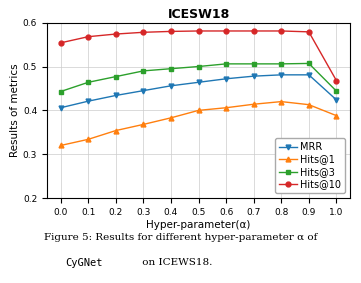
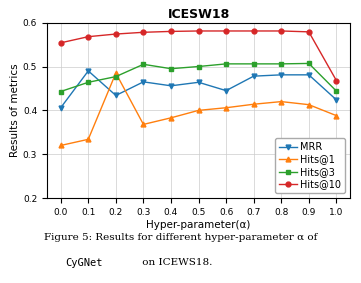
MRR/0.1: 0.421 -> 0.490
Hits@1/0.2: 0.354 -> 0.485
MRR/0.3: 0.445 -> 0.465
Hits@3/0.3: 0.490 -> 0.505
MRR/0.6: 0.472 -> 0.445
